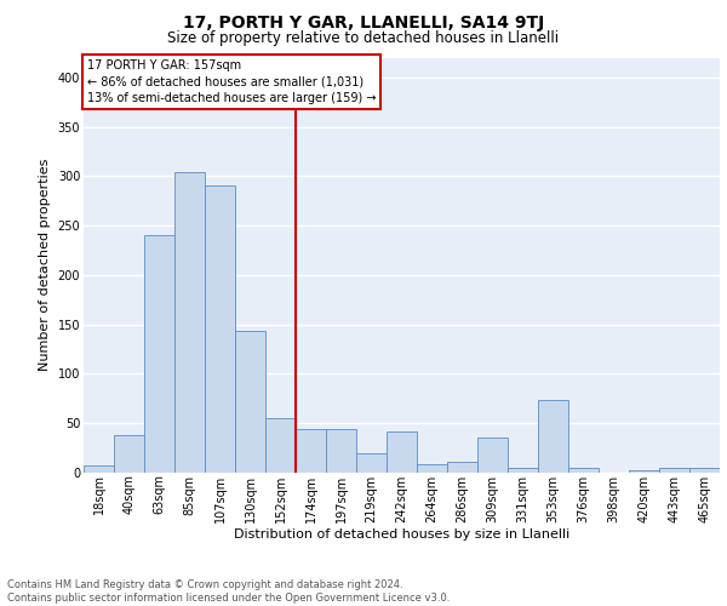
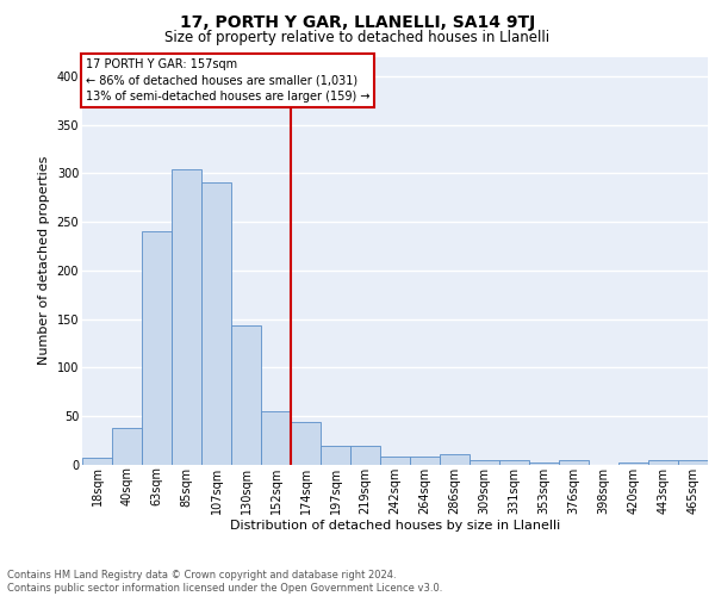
197sqm: 44 -> 20
242sqm: 42 -> 8
309sqm: 36 -> 5
353sqm: 74 -> 3
